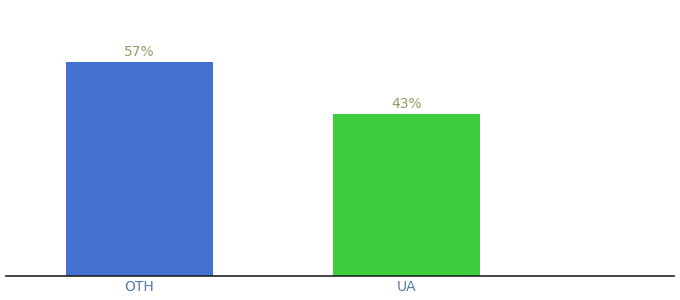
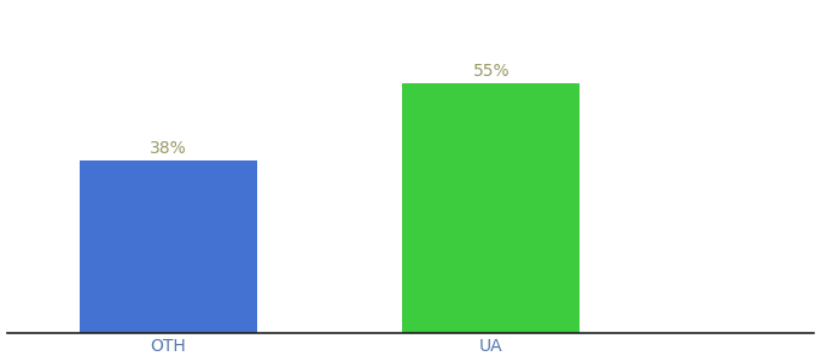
OTH: 57% -> 38%
UA: 43% -> 55%
